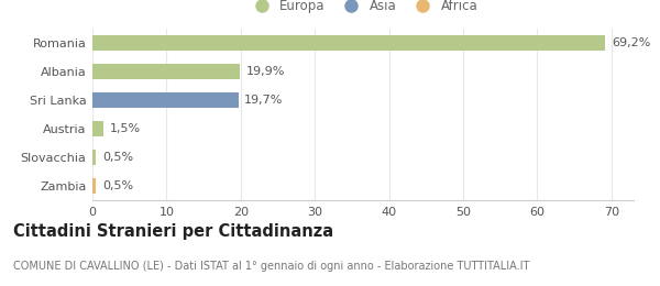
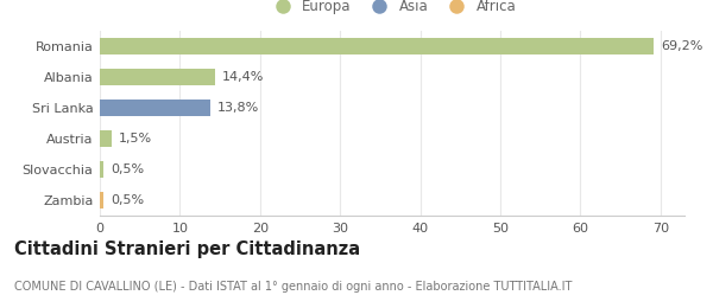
Albania: 19,9% -> 14,4%
Sri Lanka: 19,7% -> 13,8%
